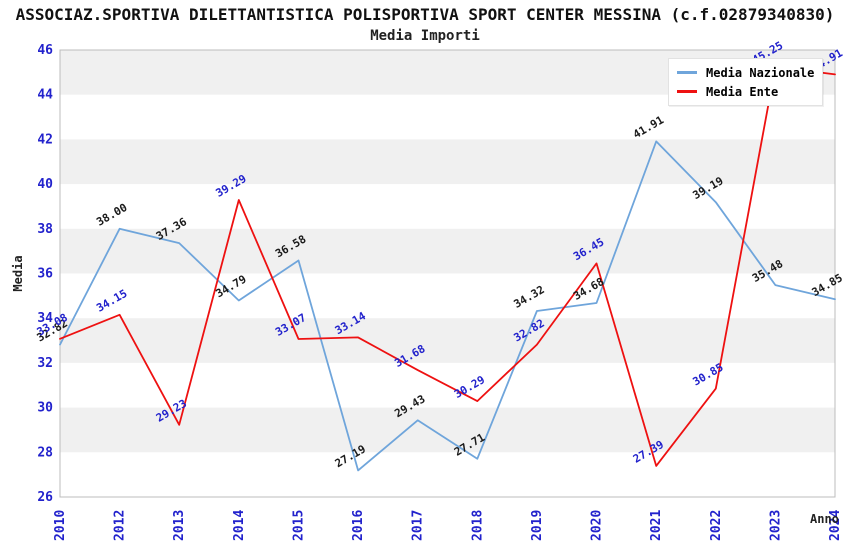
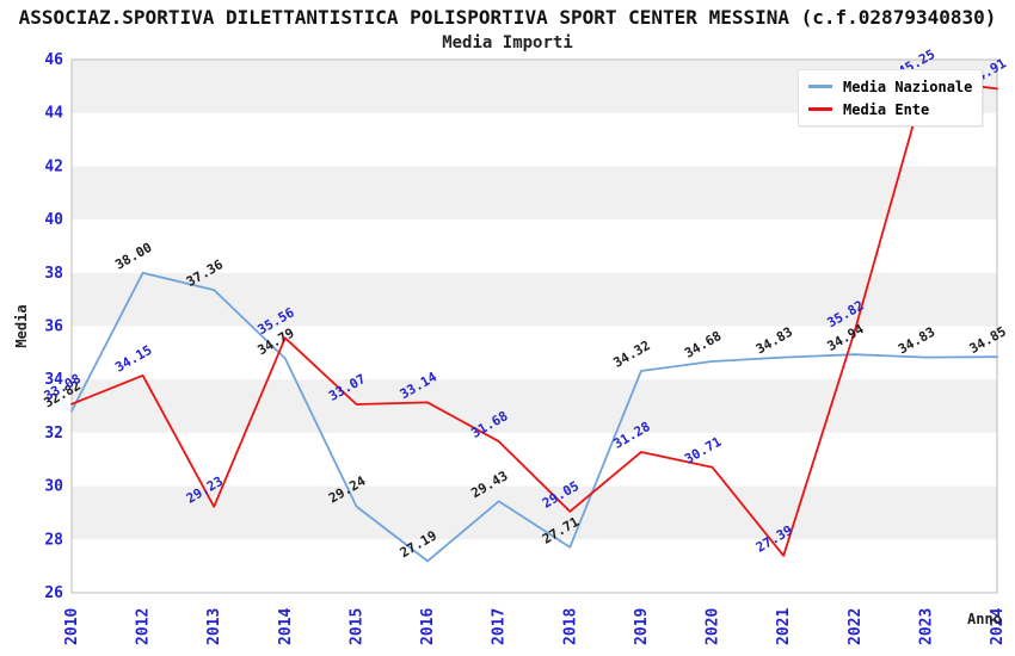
Media Ente/2014: 39.29 -> 35.56
Media Nazionale/2015: 36.58 -> 29.24
Media Ente/2018: 30.29 -> 29.05
Media Ente/2019: 32.82 -> 31.28
Media Ente/2020: 36.45 -> 30.71
Media Nazionale/2021: 41.91 -> 34.83
Media Nazionale/2022: 39.19 -> 34.94
Media Ente/2022: 30.85 -> 35.82
Media Nazionale/2023: 35.48 -> 34.83
